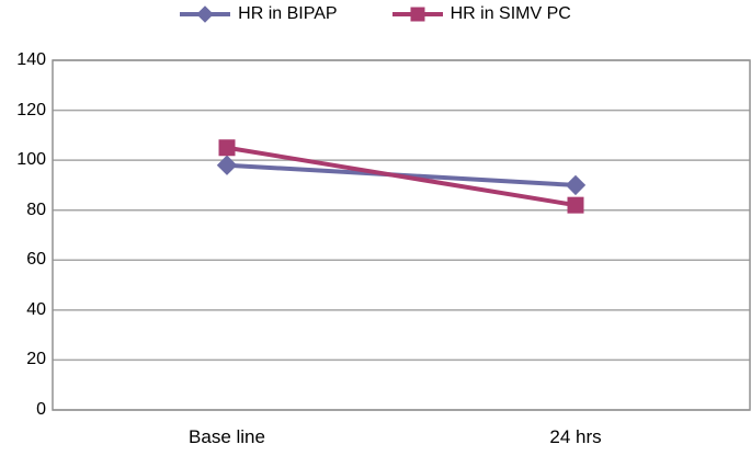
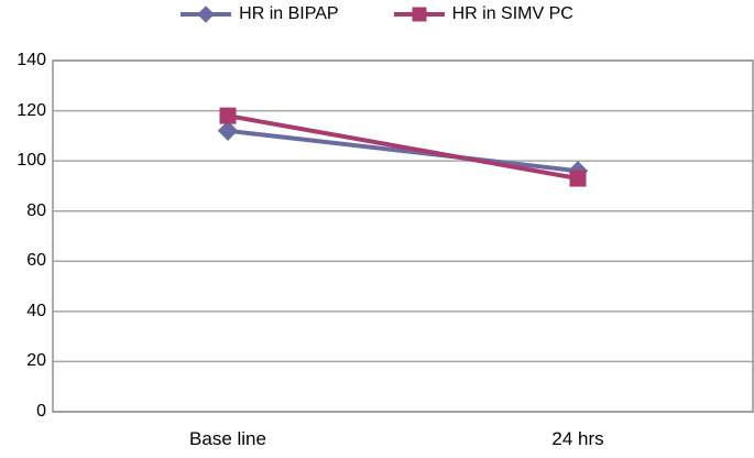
HR in BIPAP/Base line: 98 -> 112
HR in SIMV PC/Base line: 105 -> 118
HR in BIPAP/24 hrs: 90 -> 96
HR in SIMV PC/24 hrs: 82 -> 93
